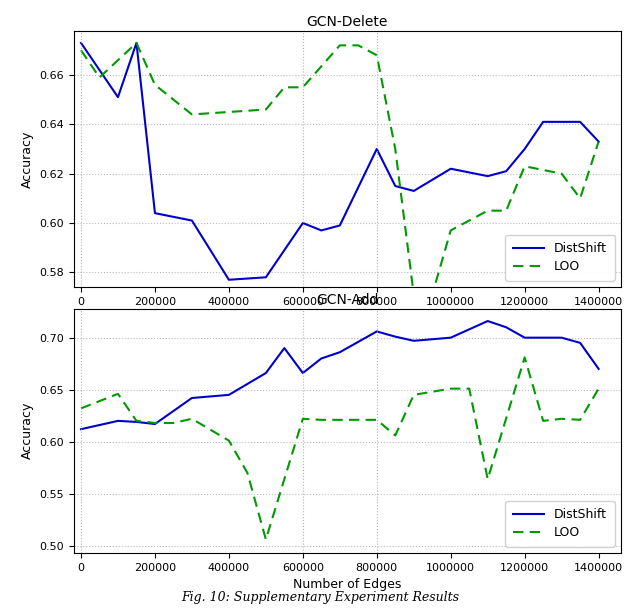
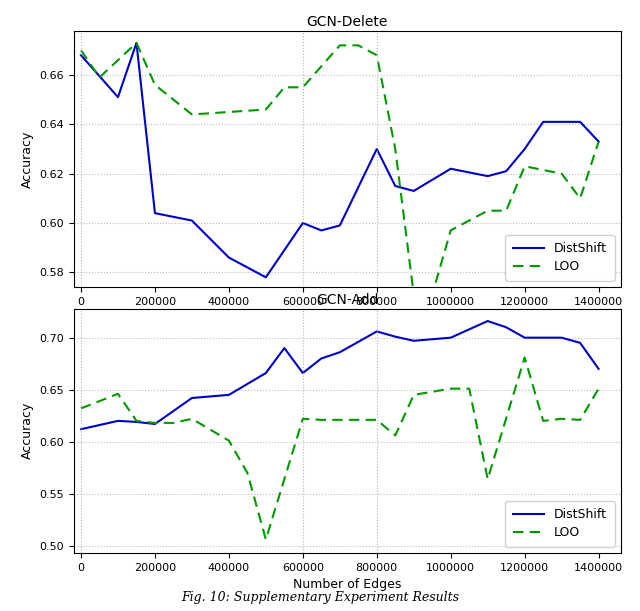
GCN-Delete/DistShift/0: 0.673 -> 0.668
GCN-Delete/DistShift/400000: 0.577 -> 0.586
